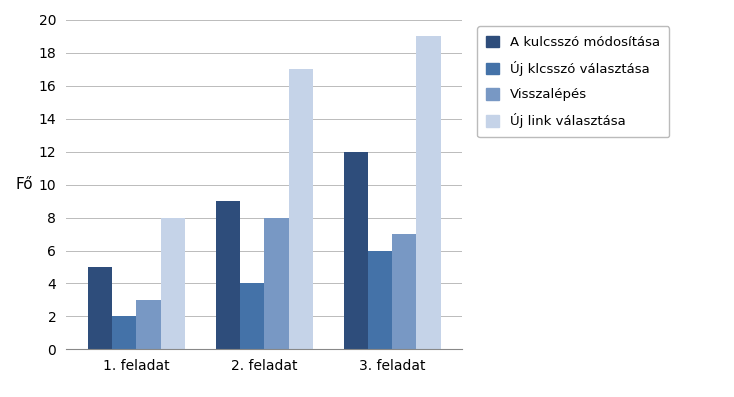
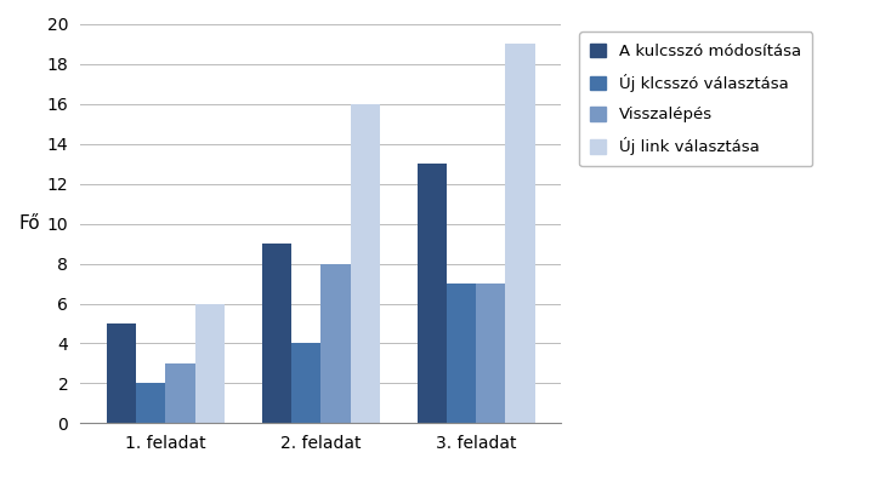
Új link választása/1. feladat: 8 -> 6
Új link választása/2. feladat: 17 -> 16
A kulcsszó módosítása/3. feladat: 12 -> 13
Új klcsszó választása/3. feladat: 6 -> 7
